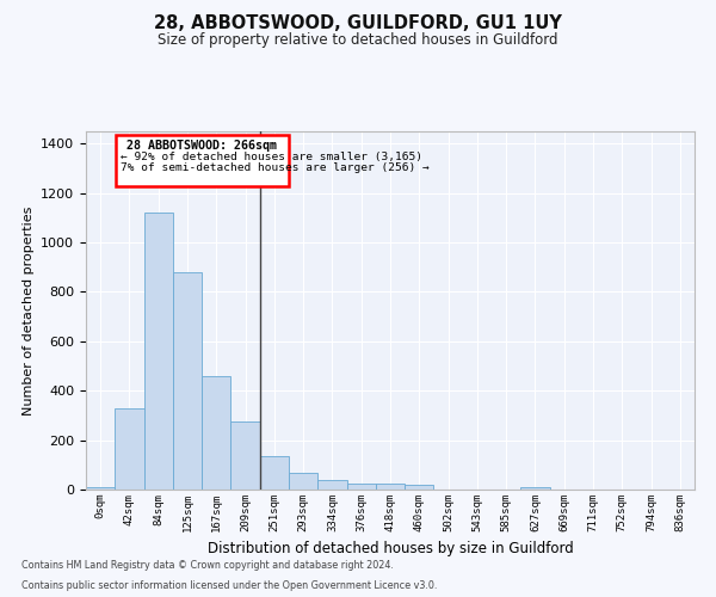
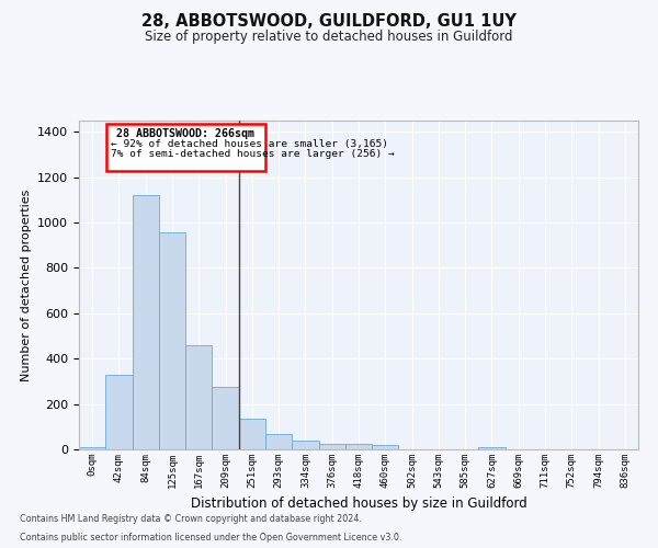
125sqm: 880 -> 955
